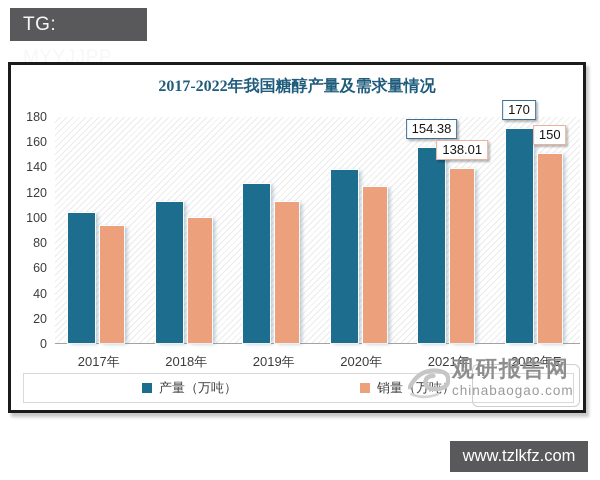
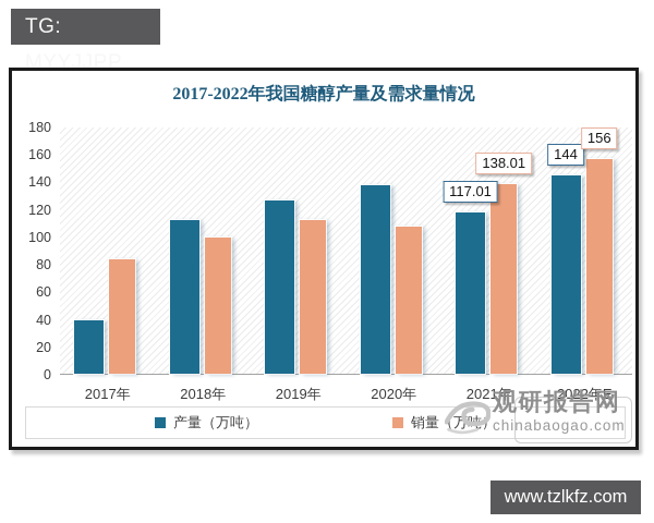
产量（万吨）/2017年: 103 -> 39
销量（万吨）/2017年: 92 -> 83
销量（万吨）/2020年: 124 -> 107
产量（万吨）/2021年: 154.38 -> 117.01
产量（万吨）/2022年E: 170 -> 144
销量（万吨）/2022年E: 150 -> 156
